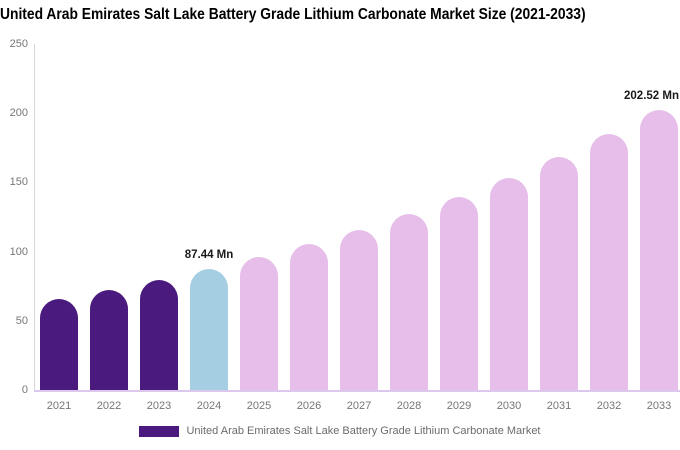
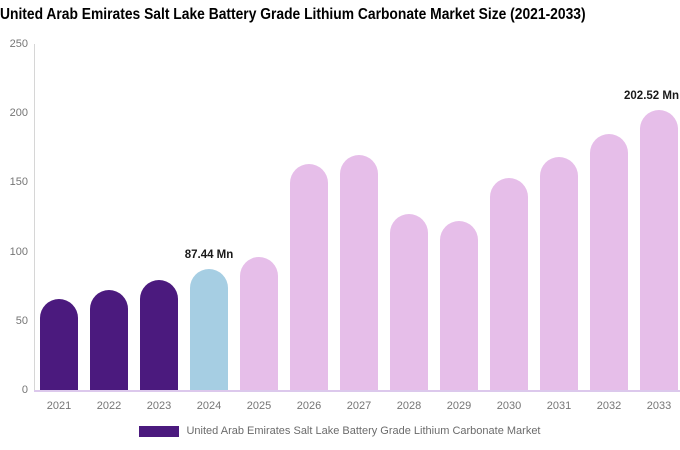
2026: 105 -> 163
2027: 116 -> 170
2029: 140 -> 122
